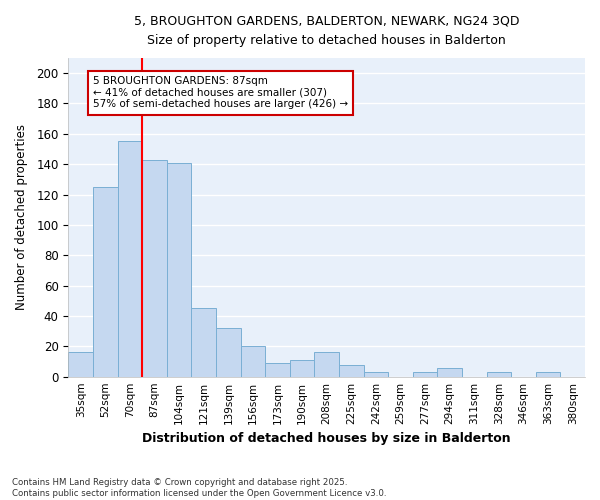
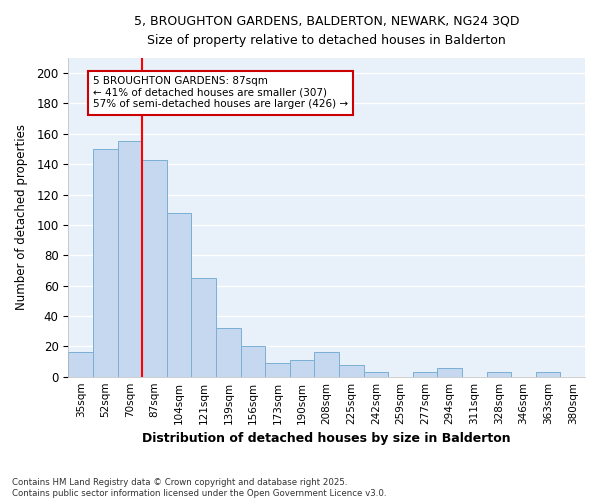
52sqm: 125 -> 150
104sqm: 141 -> 108
121sqm: 45 -> 65
